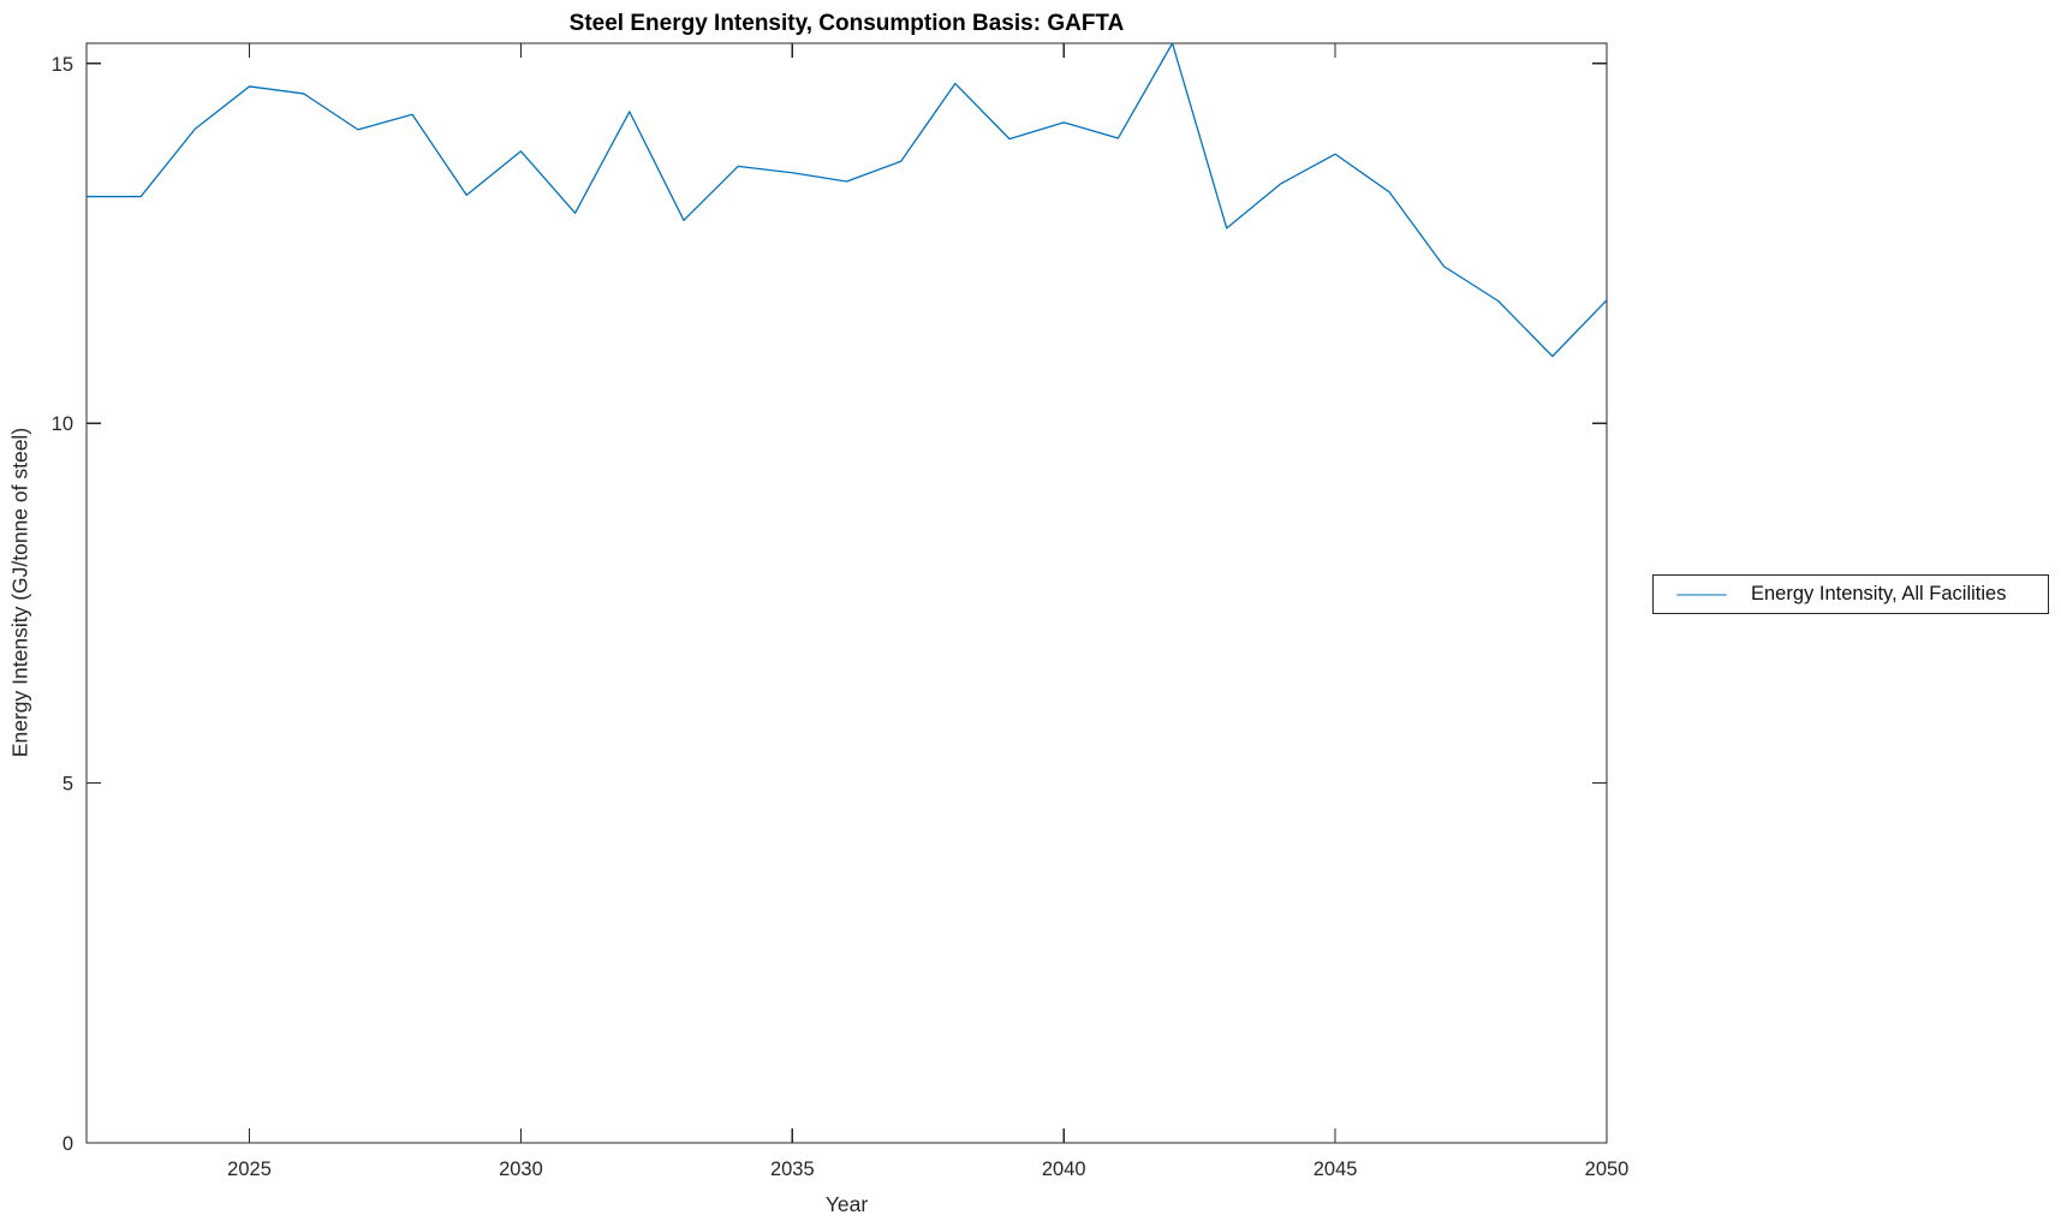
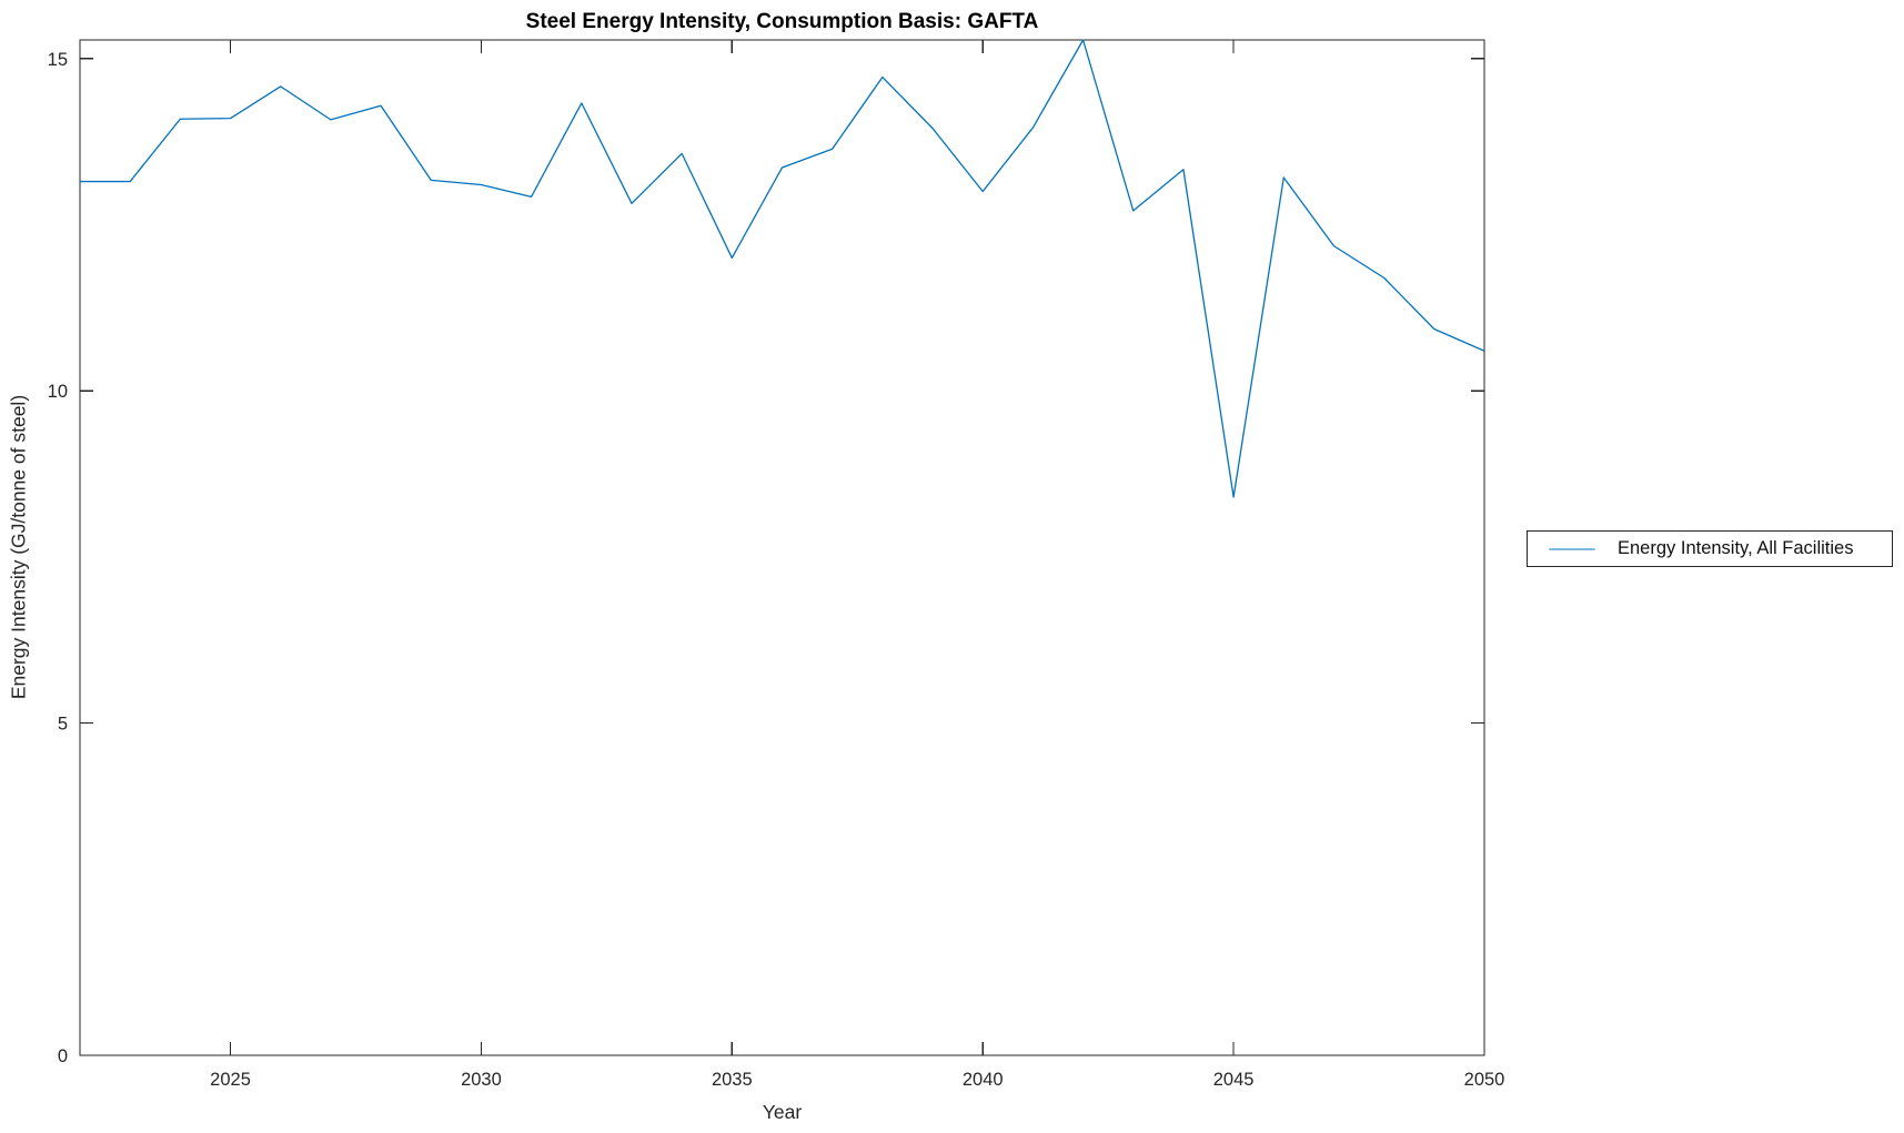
2025: 14.7 -> 14.1
2030: 13.8 -> 13.1
2035: 13.5 -> 12.0
2040: 14.2 -> 13.0
2045: 13.7 -> 8.4
2050: 11.7 -> 10.6
